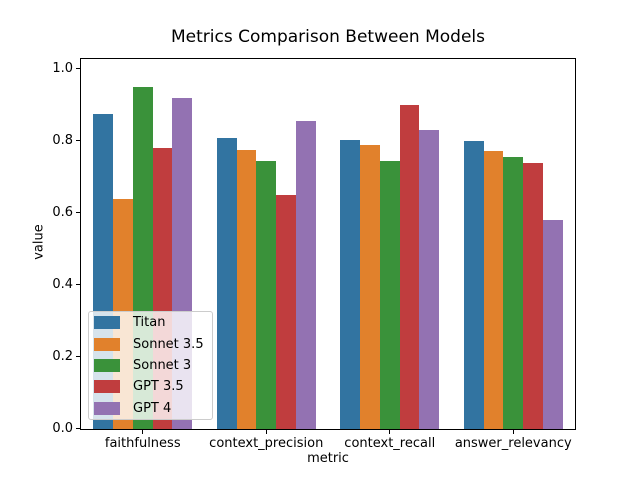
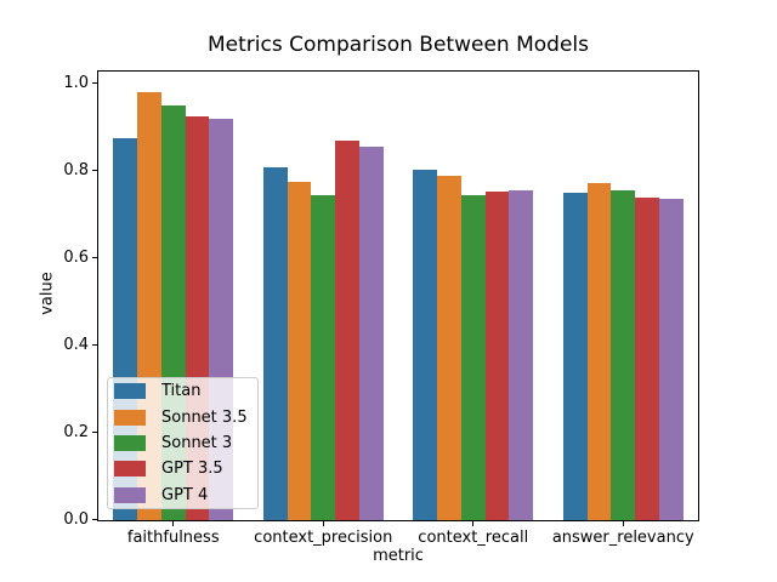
Sonnet 3.5/faithfulness: 0.64 -> 0.98
GPT 3.5/faithfulness: 0.78 -> 0.93
GPT 3.5/context_precision: 0.65 -> 0.87
GPT 3.5/context_recall: 0.90 -> 0.75
GPT 4/context_recall: 0.83 -> 0.76
Titan/answer_relevancy: 0.80 -> 0.75
GPT 4/answer_relevancy: 0.58 -> 0.74
